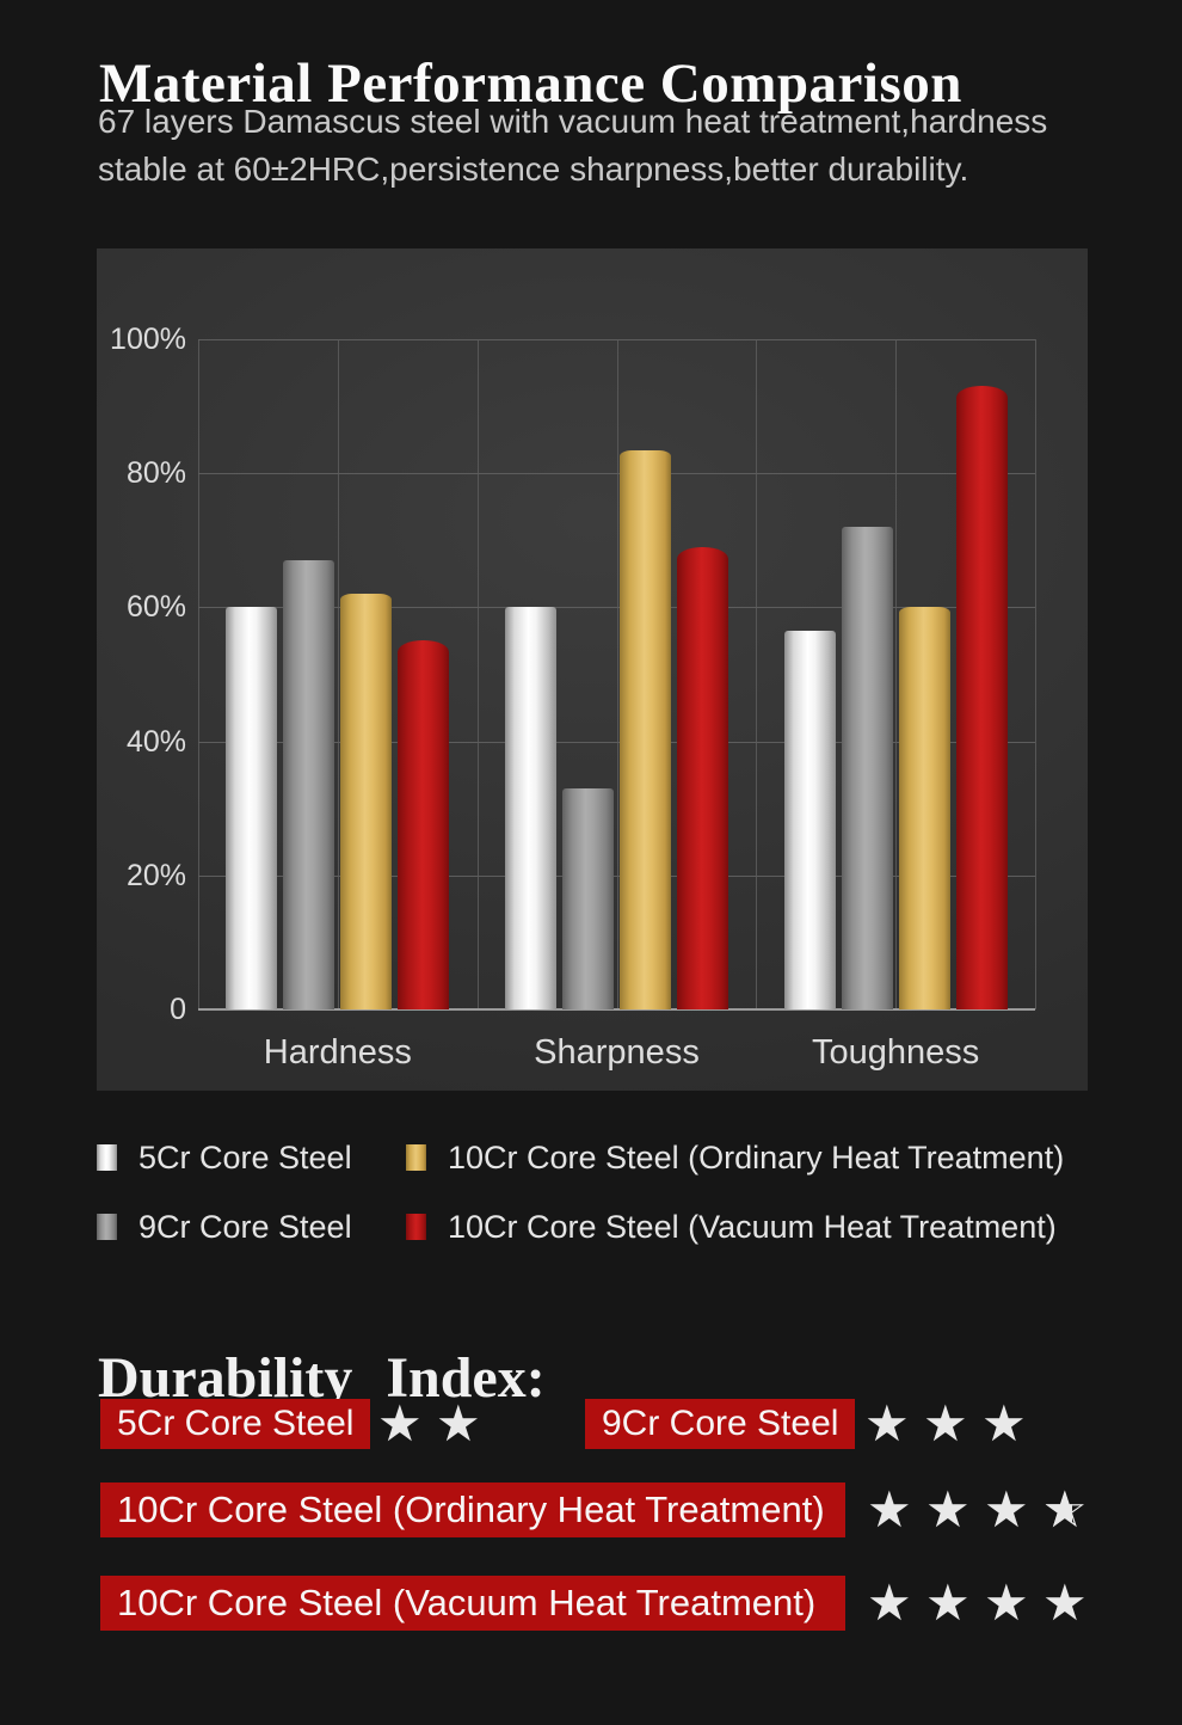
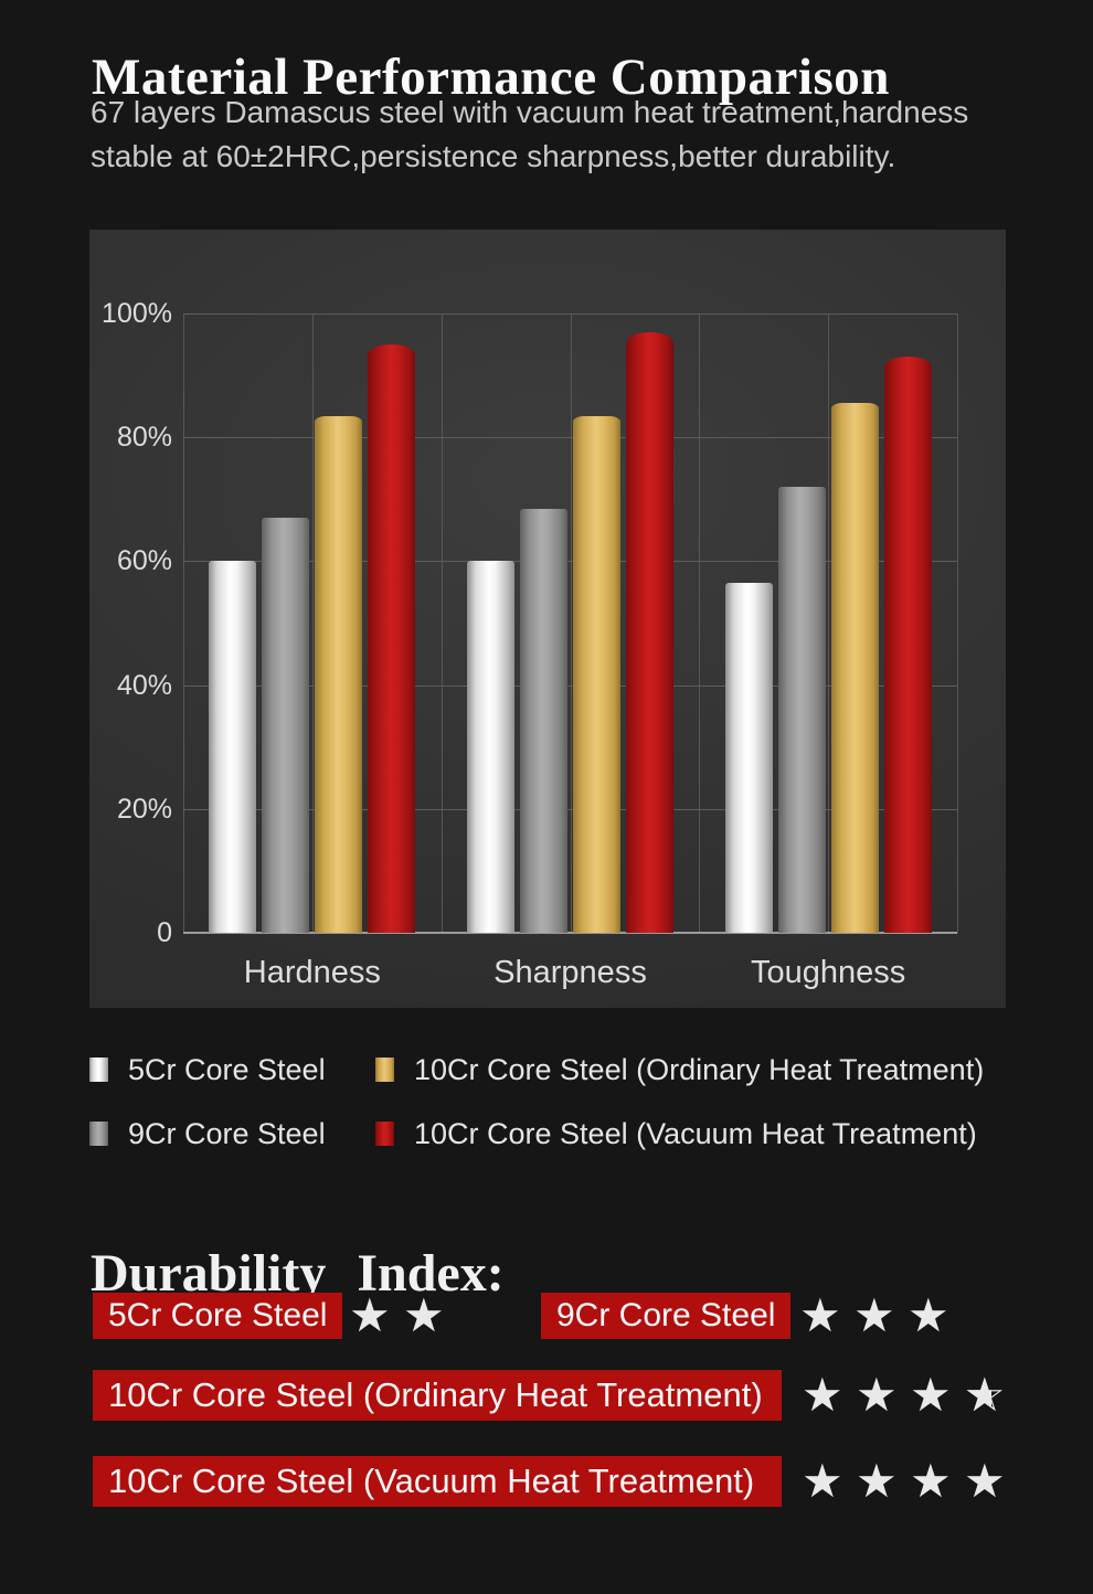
10Cr Core Steel (Ordinary Heat Treatment)/Hardness: 62% -> 84%
10Cr Core Steel (Vacuum Heat Treatment)/Hardness: 55% -> 95%
9Cr Core Steel/Sharpness: 33% -> 68%
10Cr Core Steel (Vacuum Heat Treatment)/Sharpness: 69% -> 97%
10Cr Core Steel (Ordinary Heat Treatment)/Toughness: 60% -> 86%
